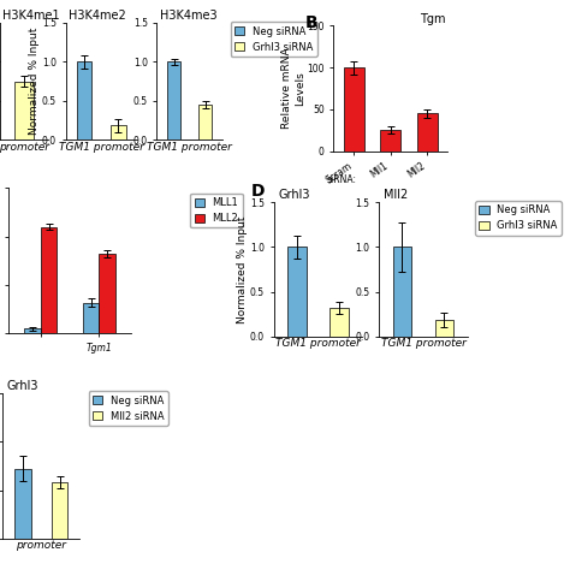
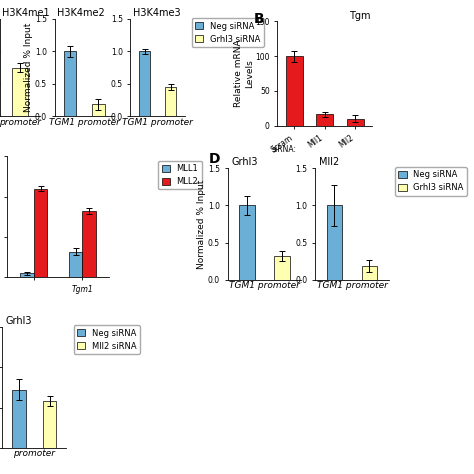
Tgm/Mll1: 25 -> 16
Tgm/Mll2: 45 -> 10
